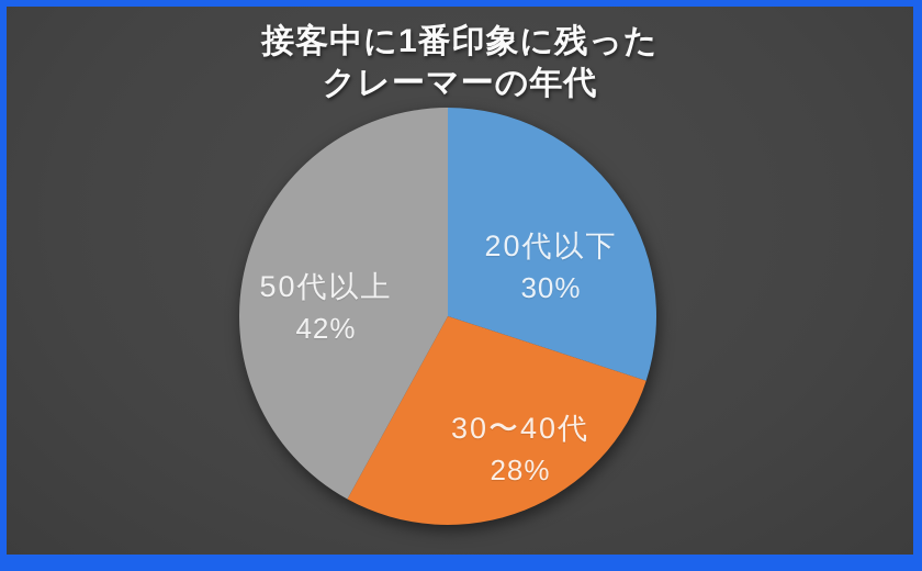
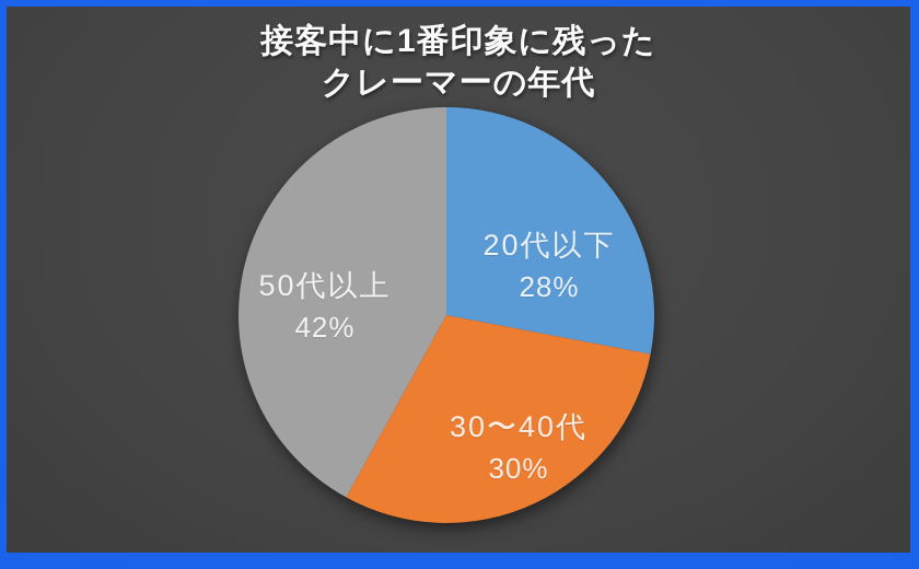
20代以下: 30% -> 28%
30〜40代: 28% -> 30%
